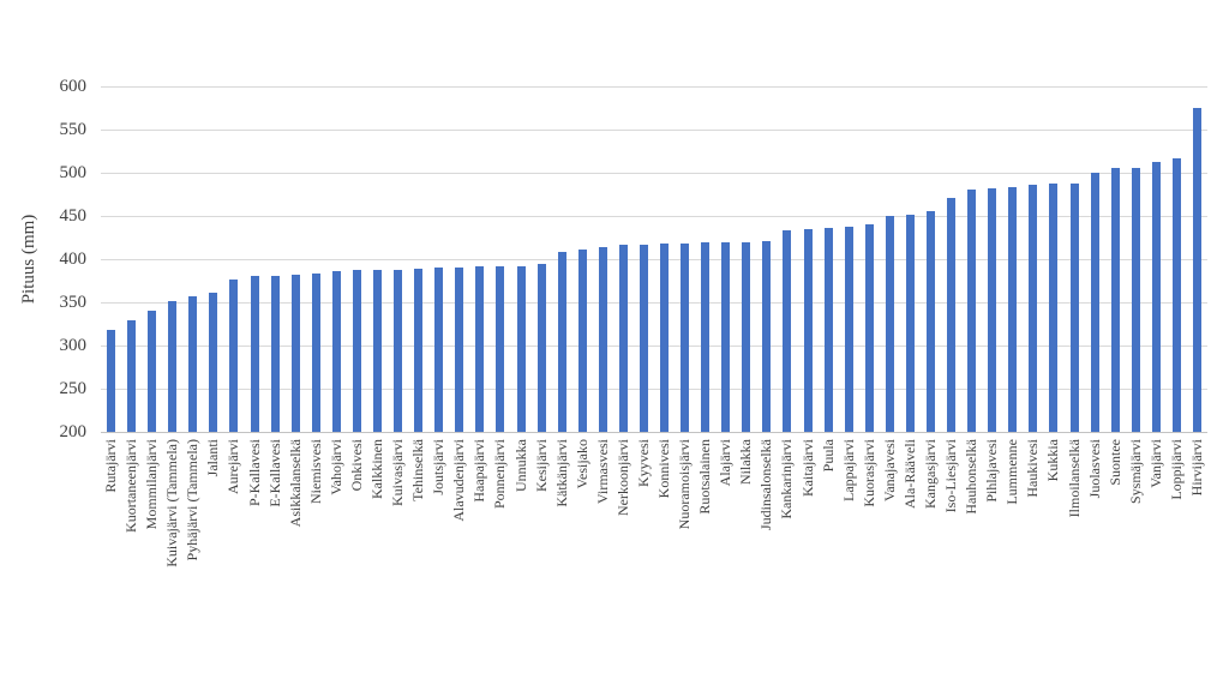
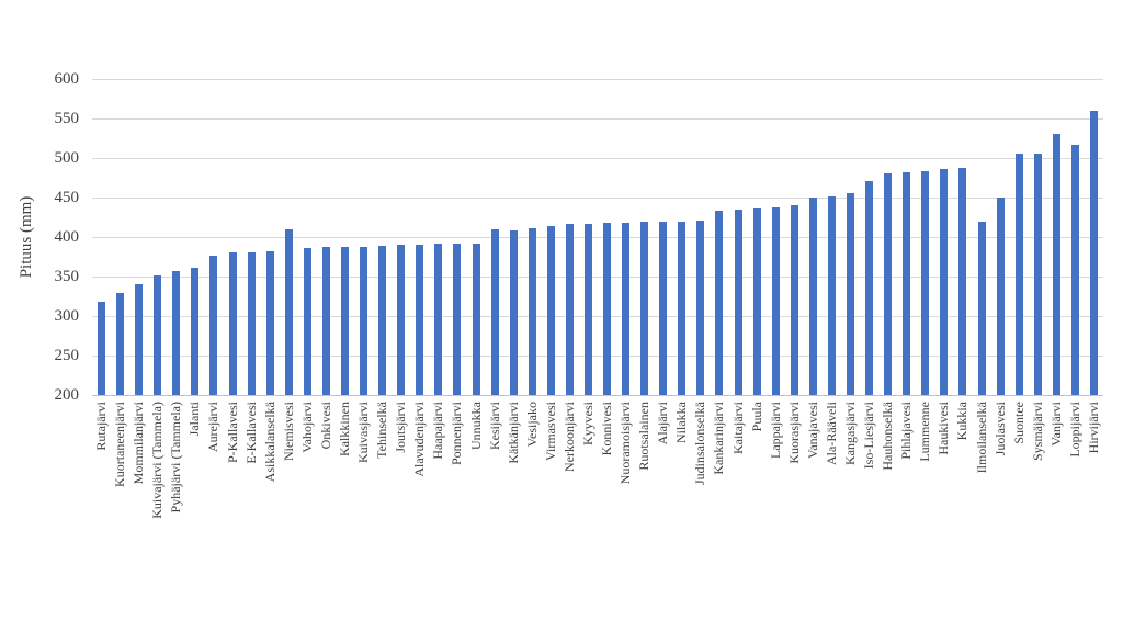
Niemisvesi: 380 -> 410
Kesijärvi: 390 -> 410
Ilmoilanselkä: 490 -> 420
Juolasvesi: 500 -> 450
Vanjärvi: 510 -> 530
Hirvijärvi: 580 -> 560
